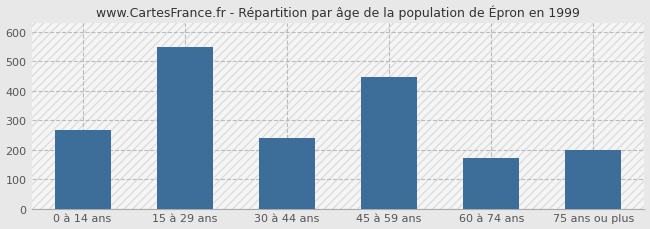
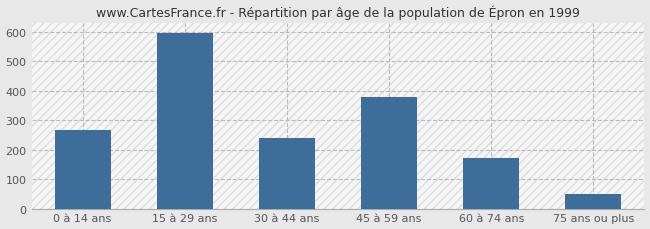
15 à 29 ans: 550 -> 597
45 à 59 ans: 445 -> 380
75 ans ou plus: 200 -> 48
